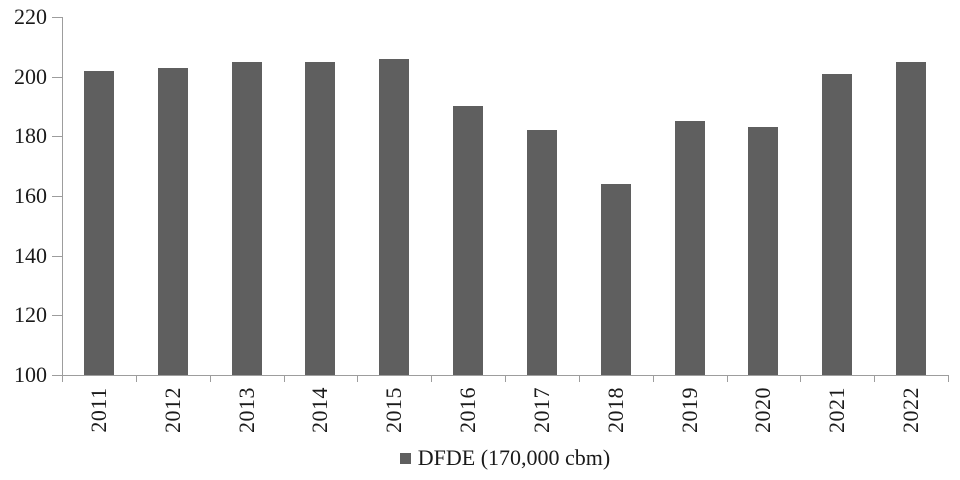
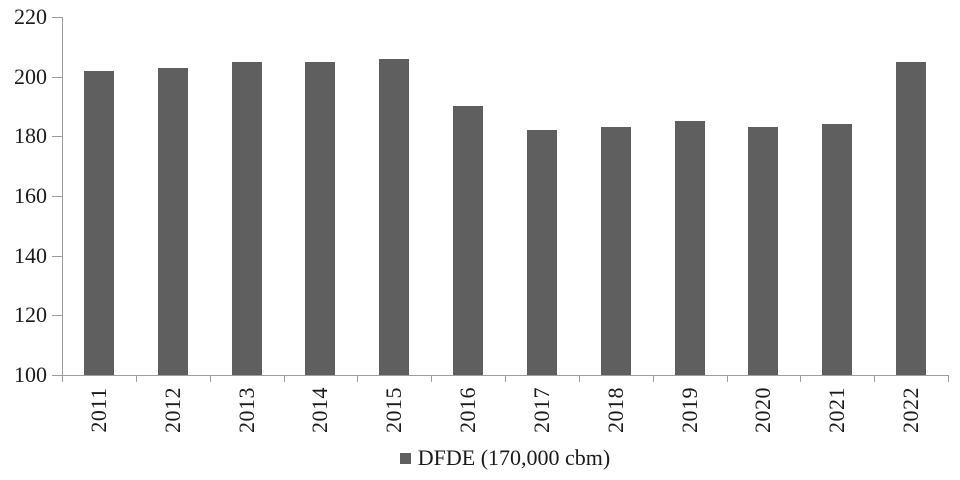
2018: 164 -> 183
2021: 201 -> 184
